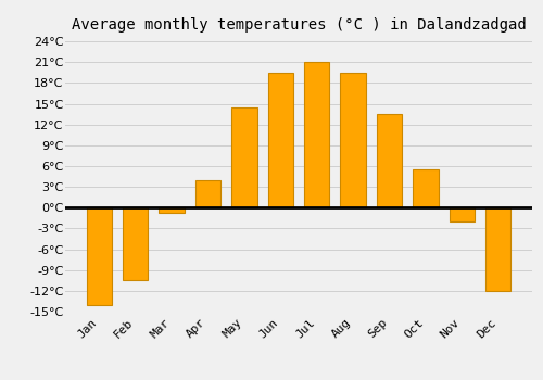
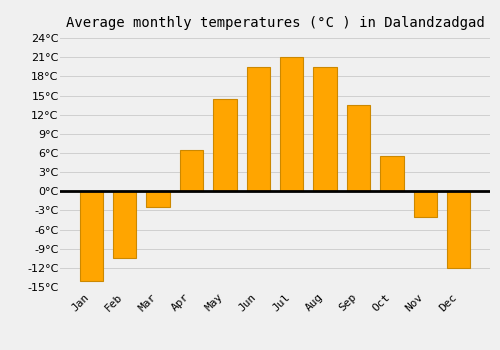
Mar: -0.8°C -> -2.5°C
Apr: 4.0°C -> 6.5°C
Nov: -2.0°C -> -4.0°C
